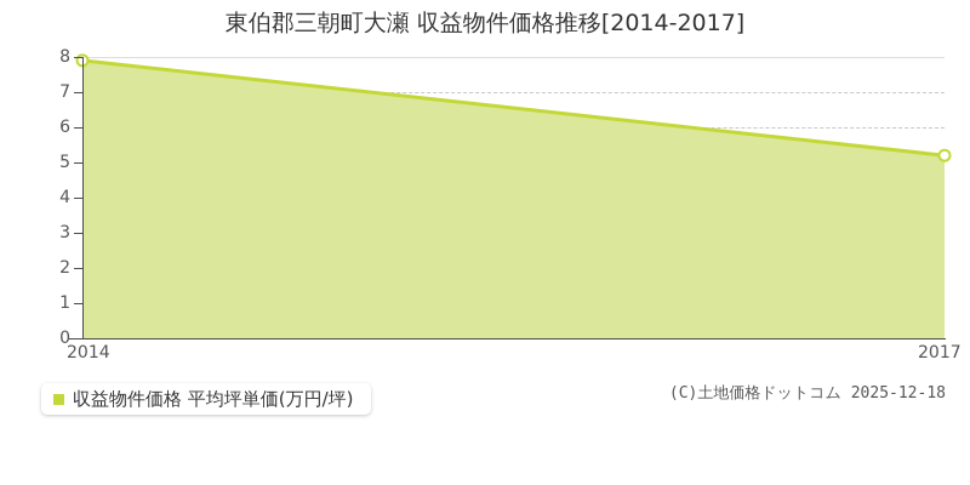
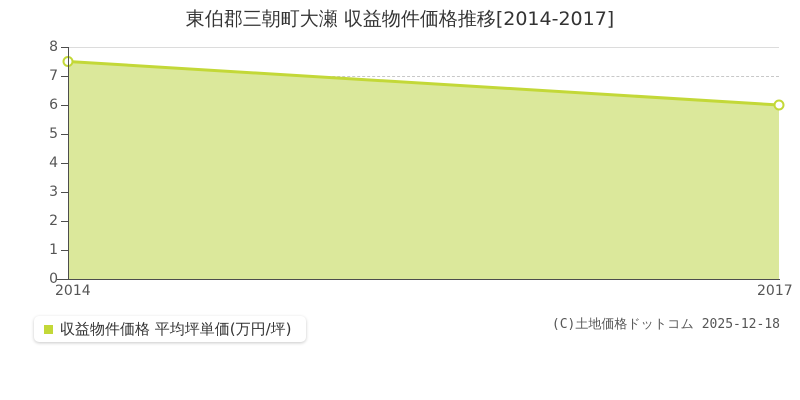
2014: 7.9 -> 7.5
2017: 5.2 -> 6.0
